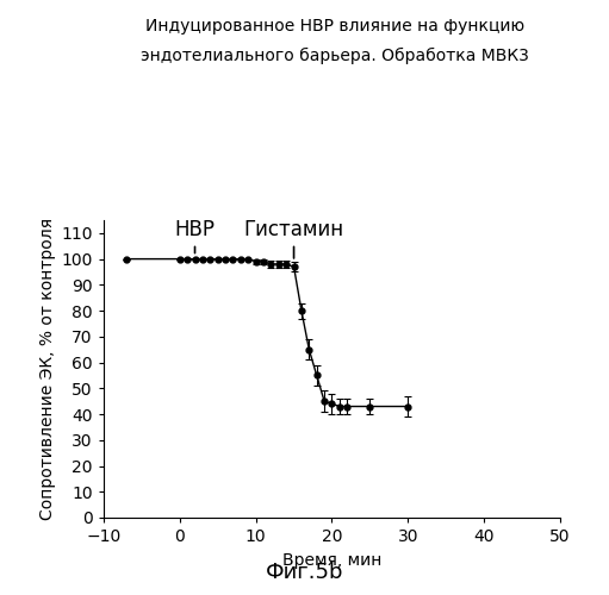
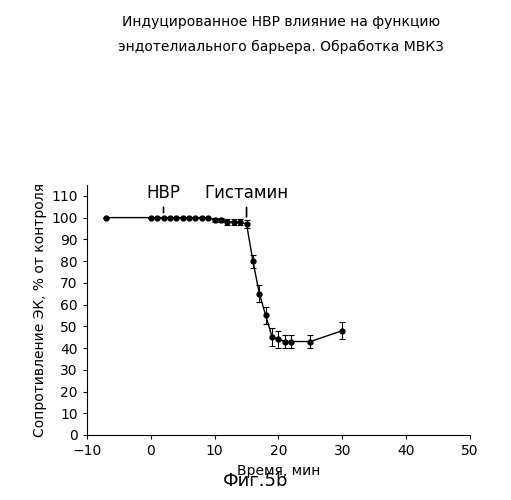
30: 43 -> 48
